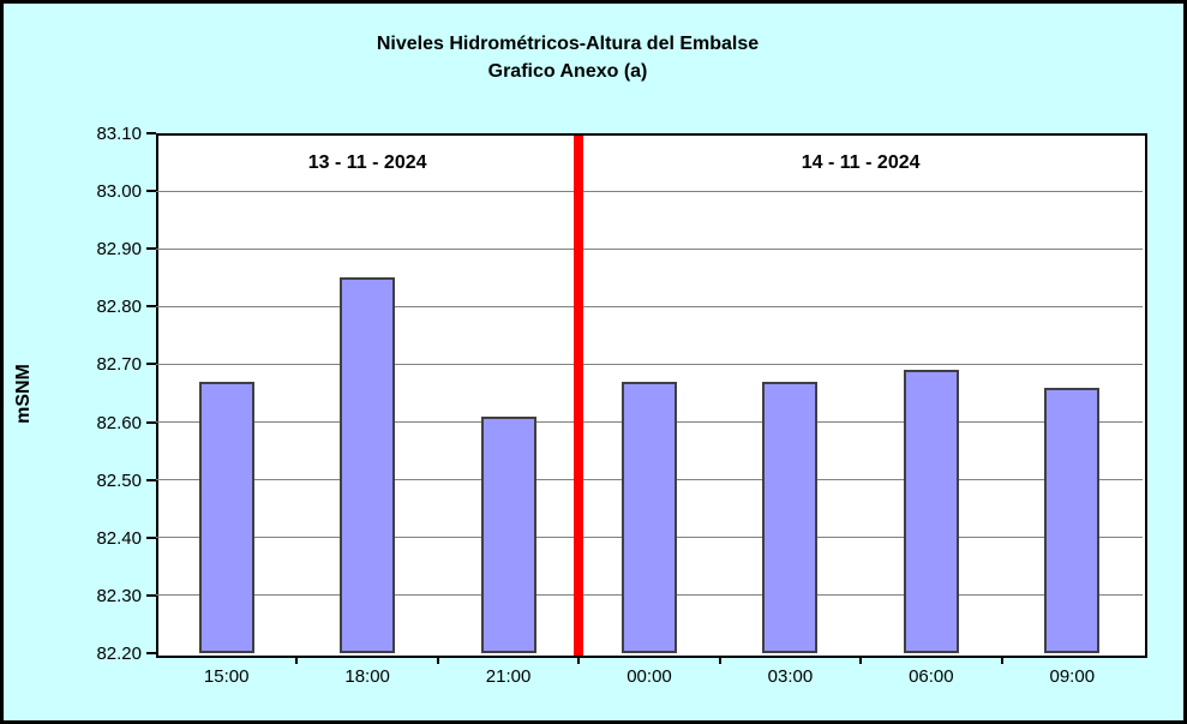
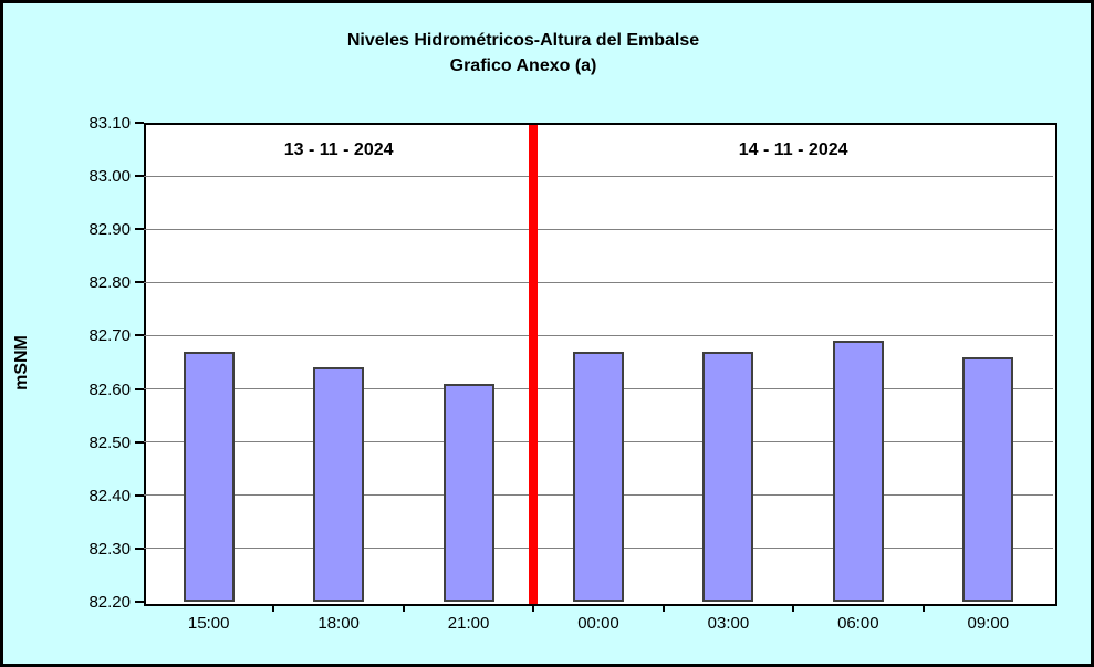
18:00: 82.85 -> 82.64
